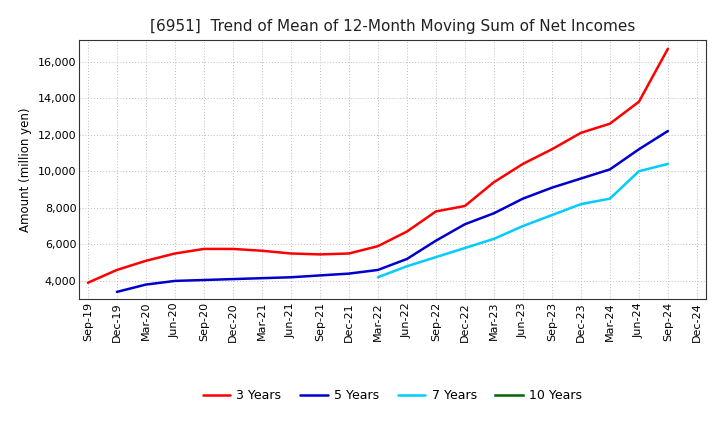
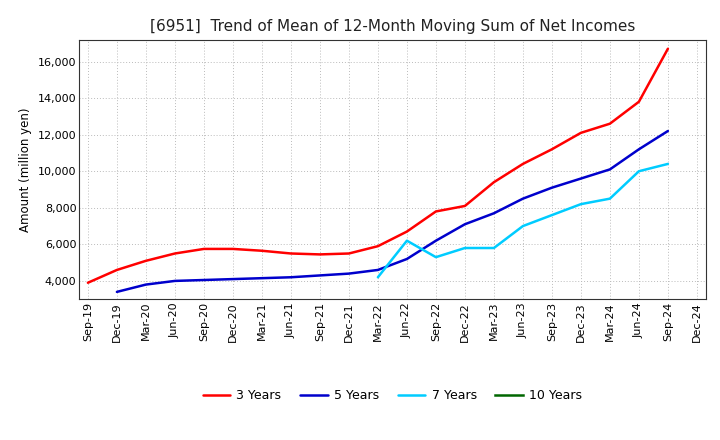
7 Years/Jun-22: 4,800 -> 6,200
7 Years/Mar-23: 6,300 -> 5,800
